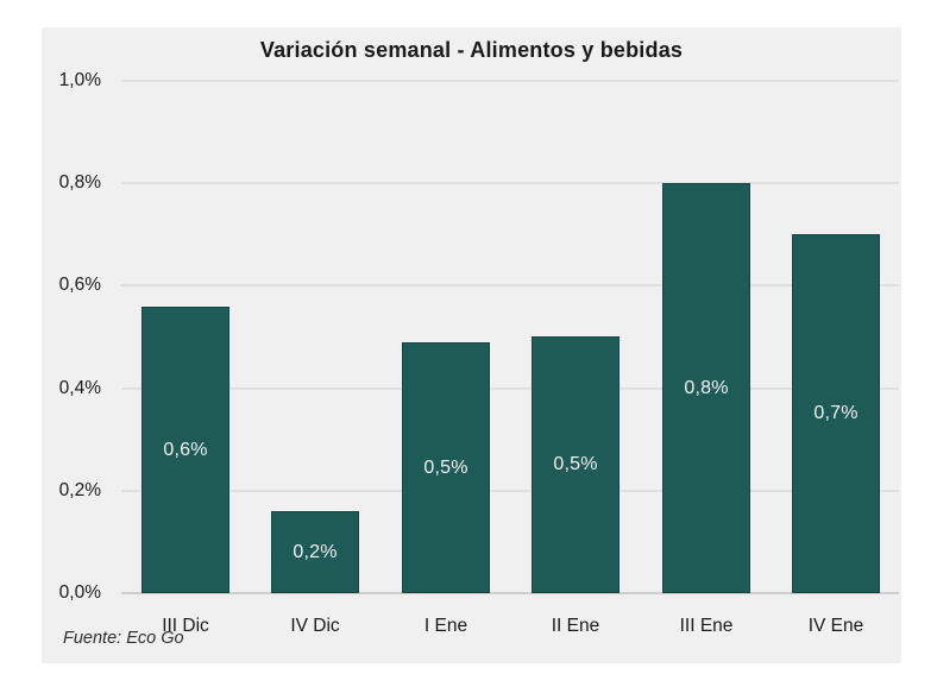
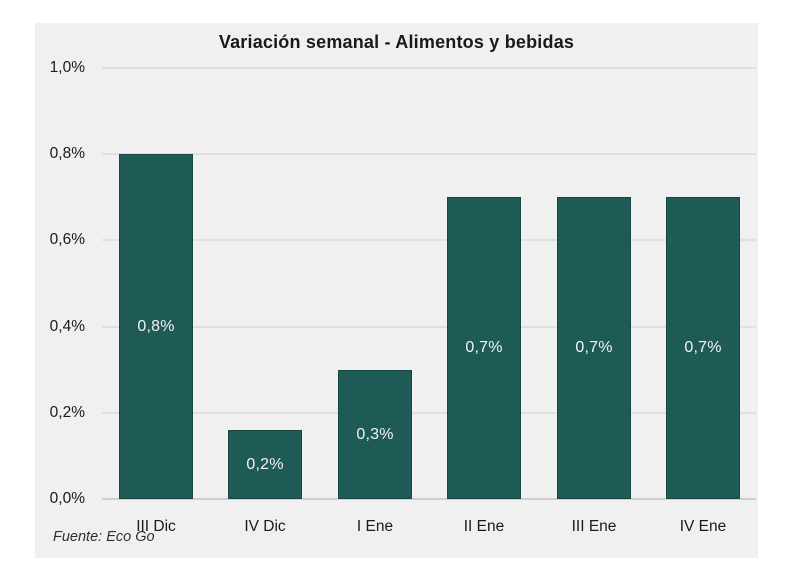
III Dic: 0,6% -> 0,8%
I Ene: 0,5% -> 0,3%
II Ene: 0,5% -> 0,7%
III Ene: 0,8% -> 0,7%
